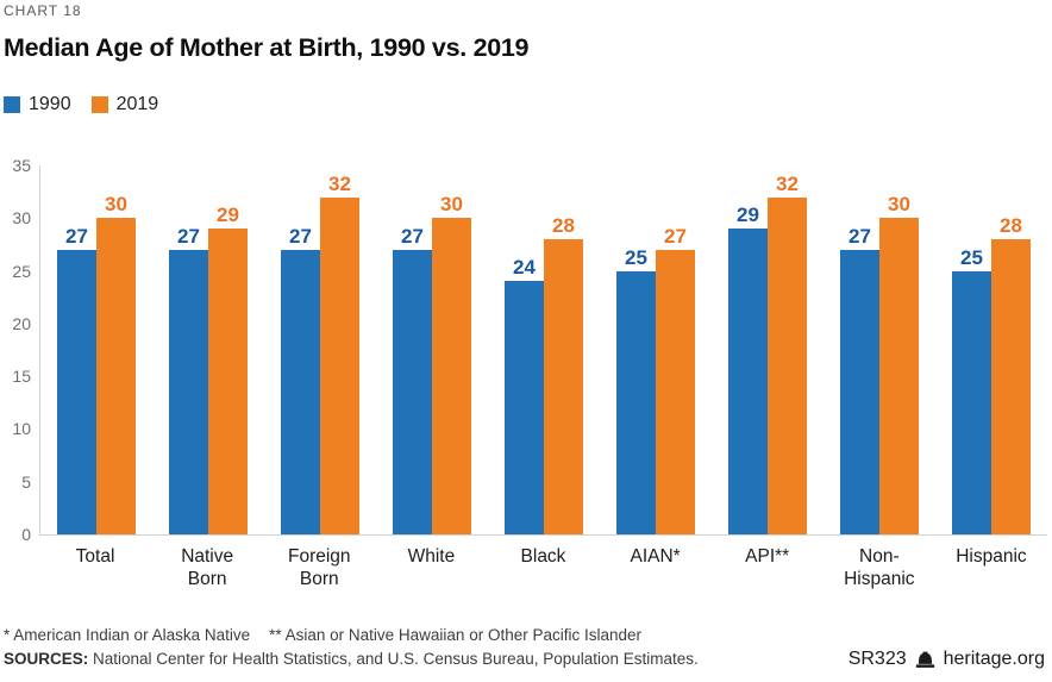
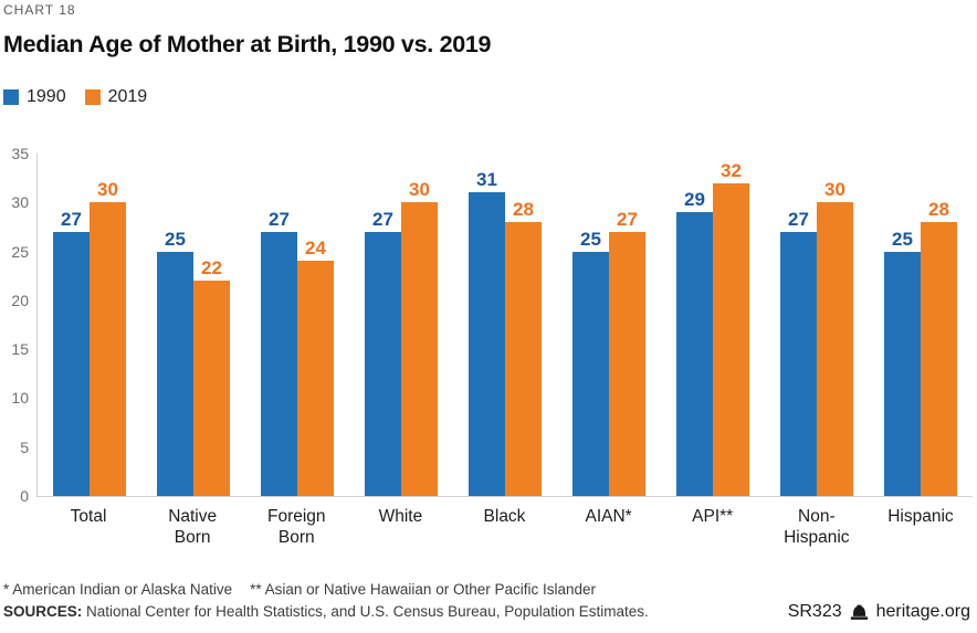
1990/Native Born: 27 -> 25
2019/Native Born: 29 -> 22
2019/Foreign Born: 32 -> 24
1990/Black: 24 -> 31
